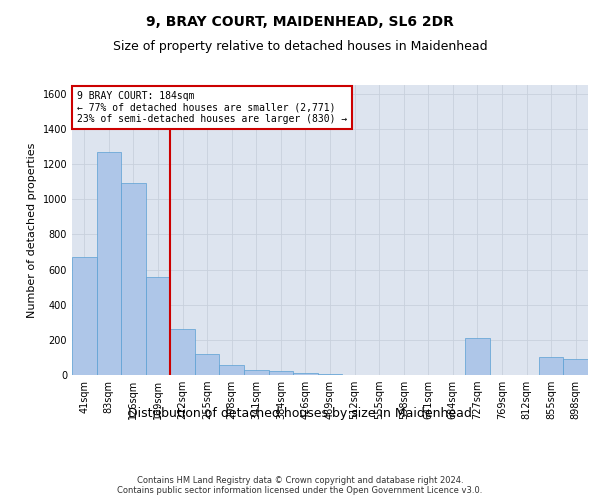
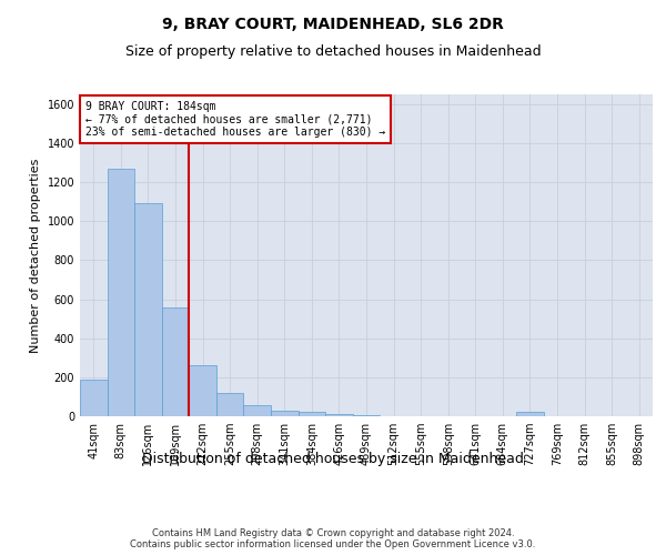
41sqm: 670 -> 190
727sqm: 210 -> 20
855sqm: 100 -> 0
898sqm: 90 -> 0
